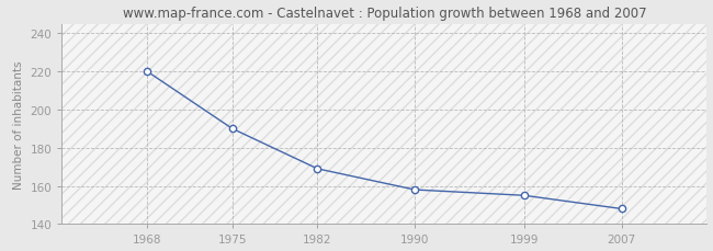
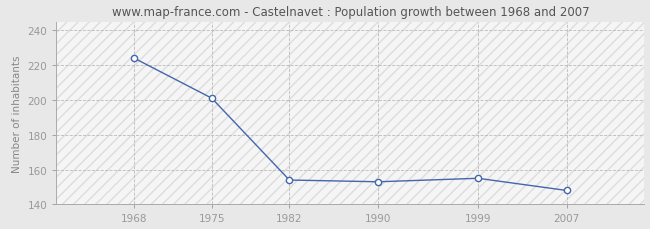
1968: 220 -> 224
1975: 190 -> 201
1982: 169 -> 154
1990: 158 -> 153
